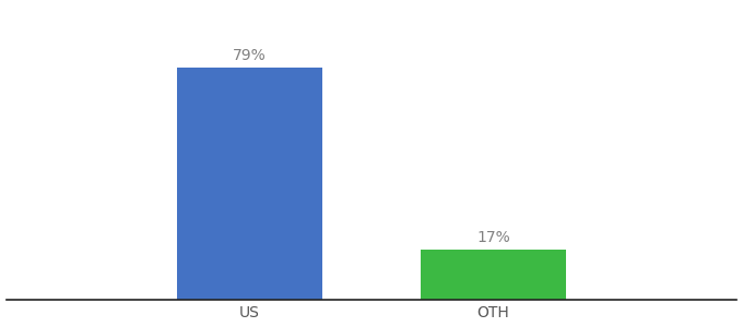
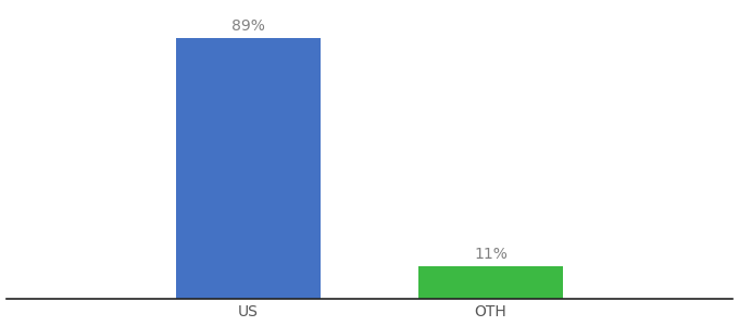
US: 79% -> 89%
OTH: 17% -> 11%
